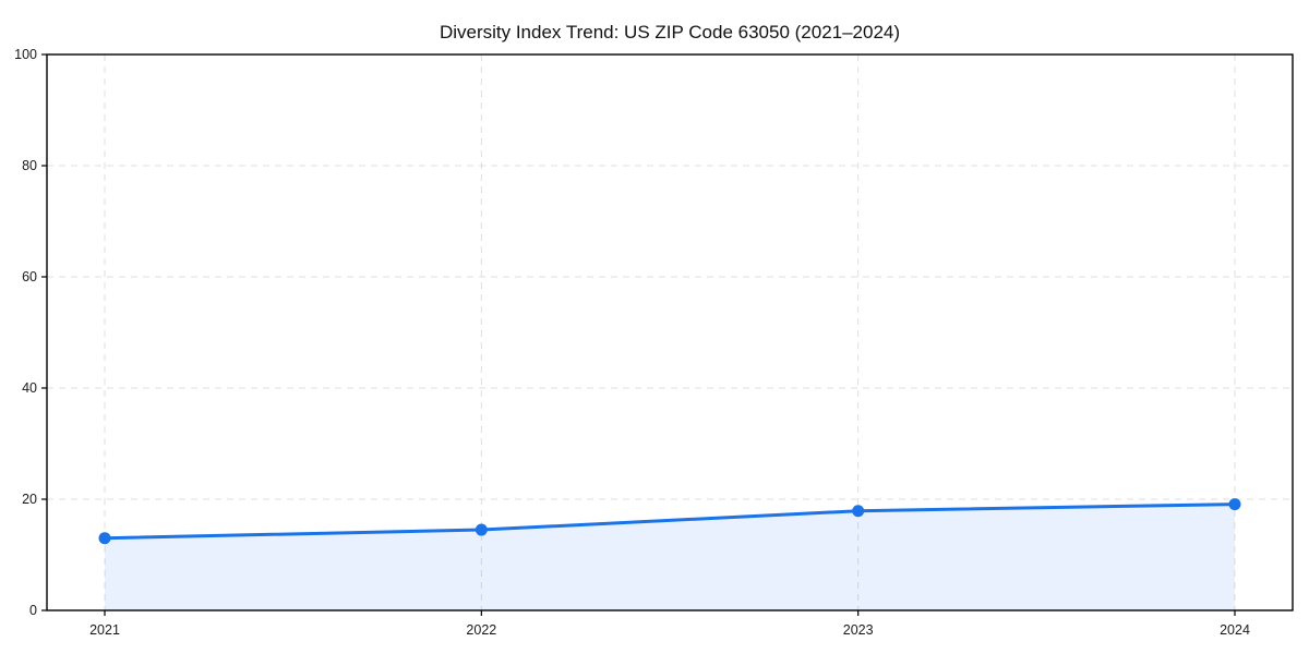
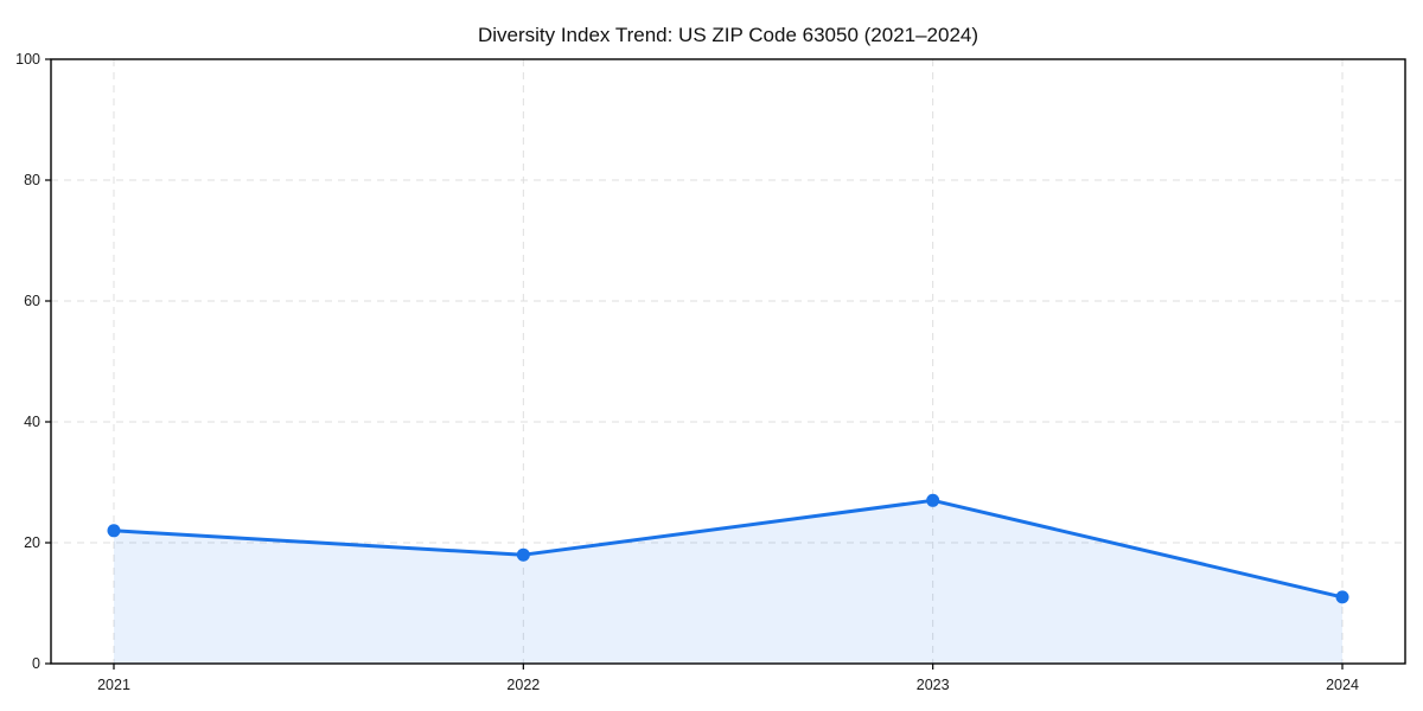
2021: 13 -> 22
2022: 14 -> 18
2023: 18 -> 27
2024: 19 -> 11
